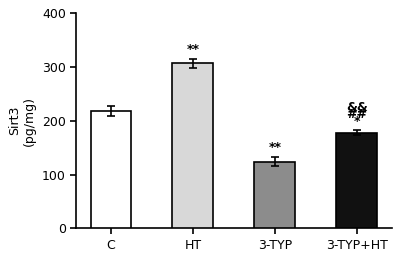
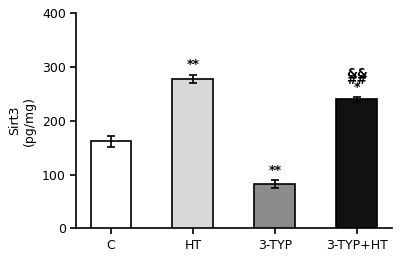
C: 218 -> 162
HT: 307 -> 278
3-TYP: 124 -> 82
3-TYP+HT: 178 -> 240
